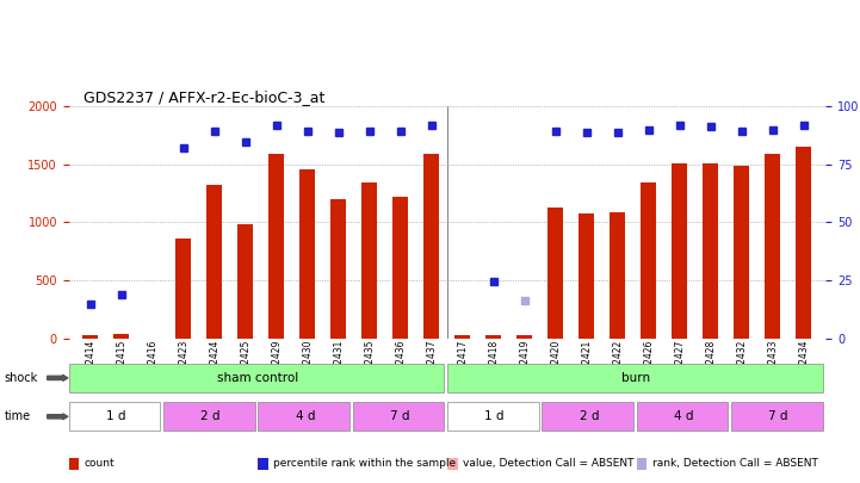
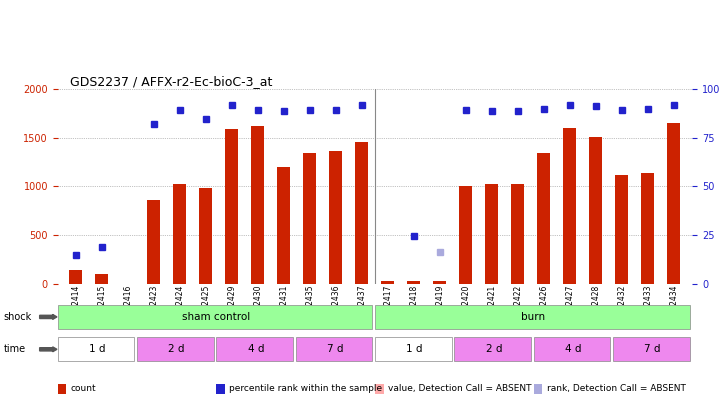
GSM32414: 30 -> 140
GSM32415: 40 -> 100
GSM32424: 1320 -> 1020
GSM32430: 1460 -> 1620
GSM32436: 1220 -> 1360
GSM32437: 1590 -> 1460
GSM32420: 1130 -> 1000
GSM32421: 1080 -> 1020
GSM32422: 1090 -> 1020
GSM32427: 1510 -> 1600
GSM32432: 1490 -> 1120
GSM32433: 1590 -> 1140
